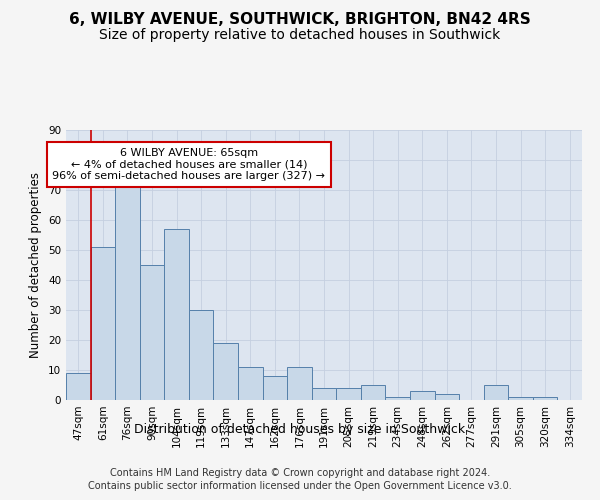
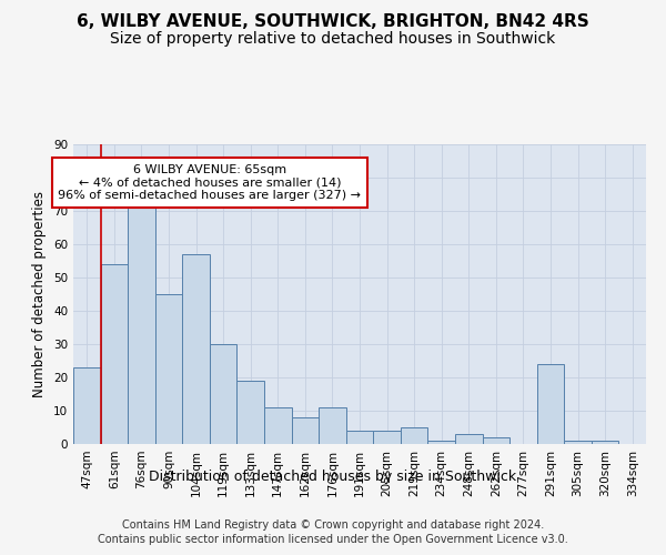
47sqm: 9 -> 23
61sqm: 51 -> 54
291sqm: 5 -> 24
